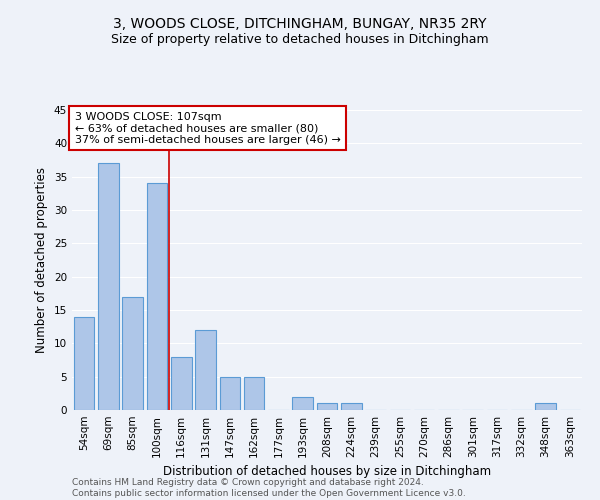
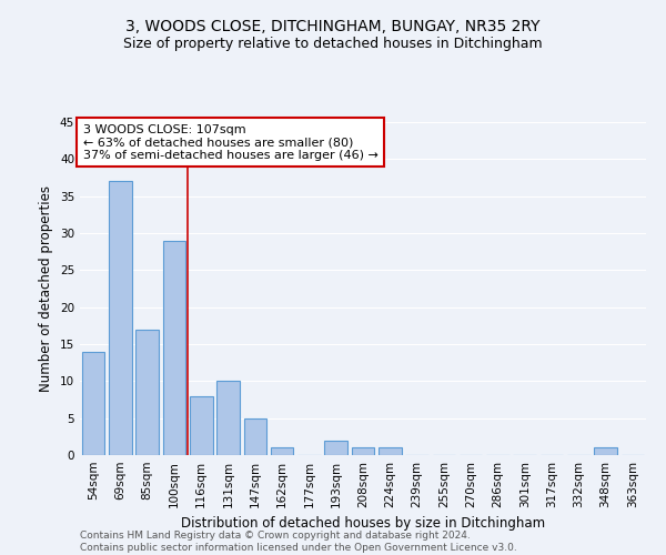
100sqm: 34 -> 29
131sqm: 12 -> 10
162sqm: 5 -> 1
